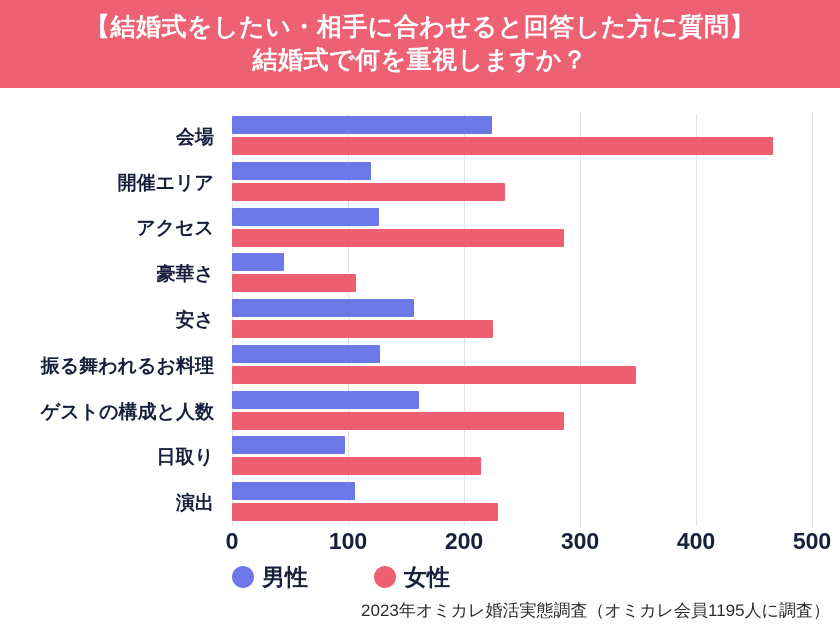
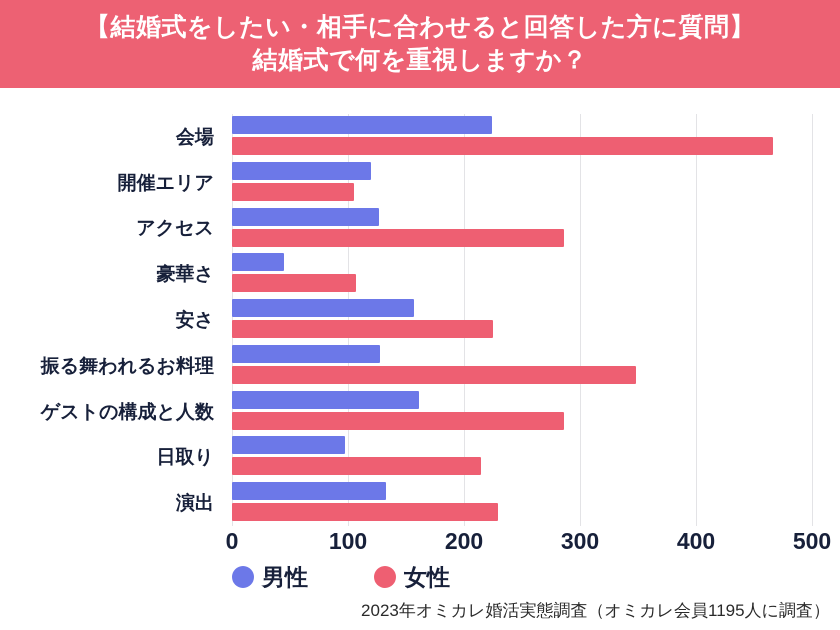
女性/開催エリア: 235 -> 105
男性/演出: 106 -> 133
